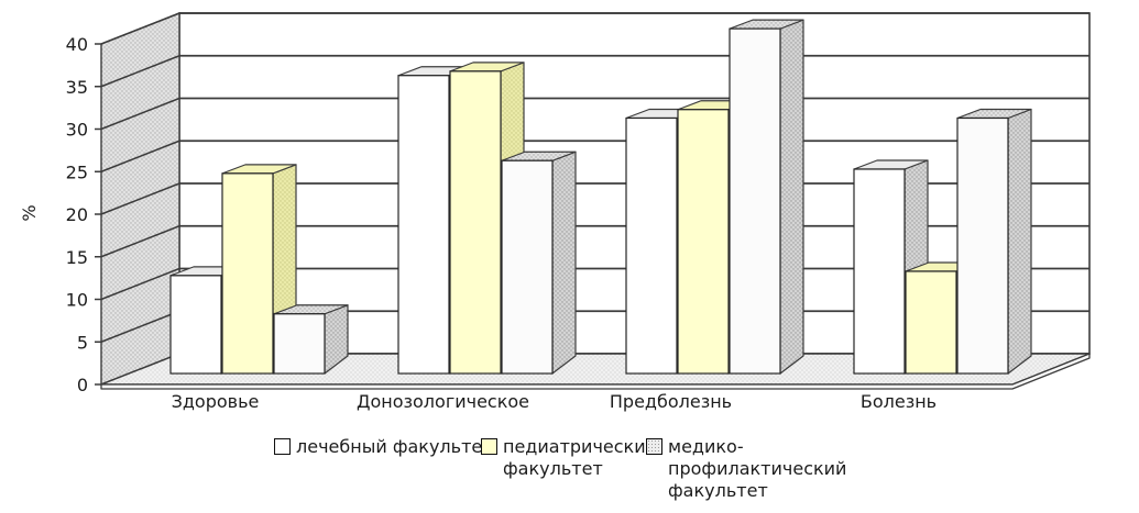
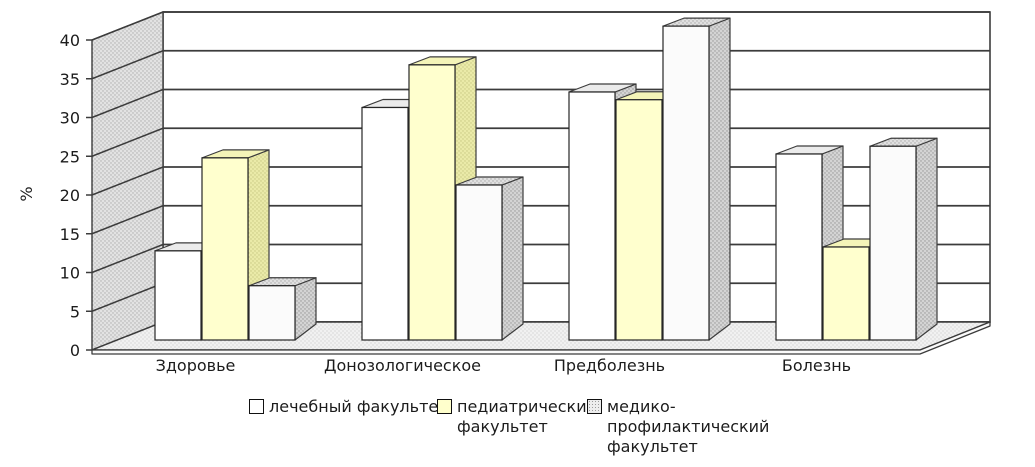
лечебный факультет/Донозологическое: 35 -> 30
медико-профилактический факультет/Донозологическое: 25 -> 20
лечебный факультет/Предболезнь: 30 -> 32
медико-профилактический факультет/Болезнь: 30 -> 25
